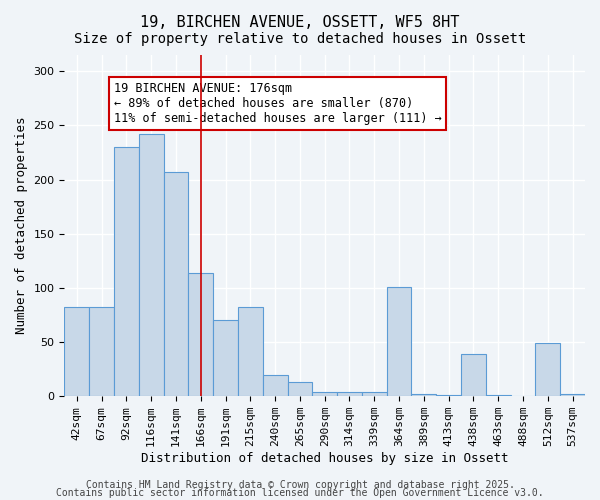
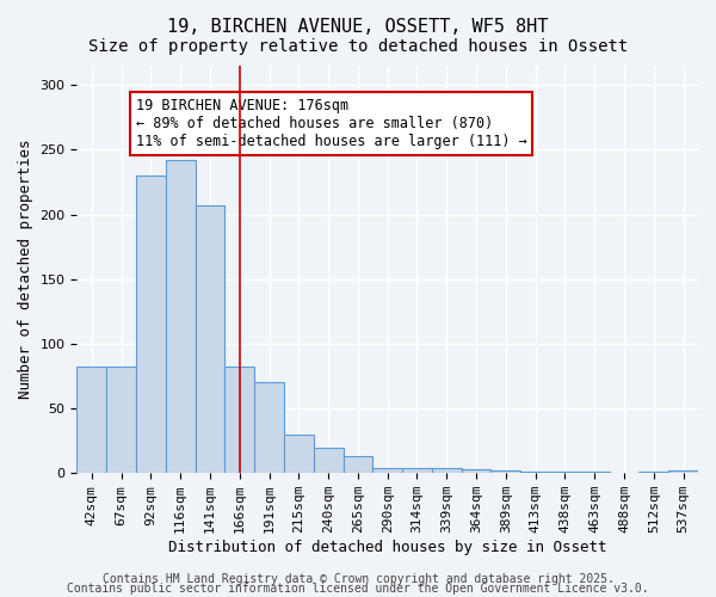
166sqm: 114 -> 82
215sqm: 82 -> 30
364sqm: 101 -> 3
438sqm: 39 -> 1
512sqm: 49 -> 1
